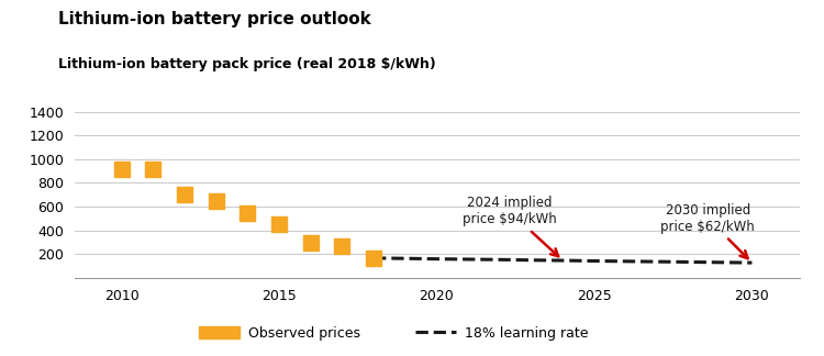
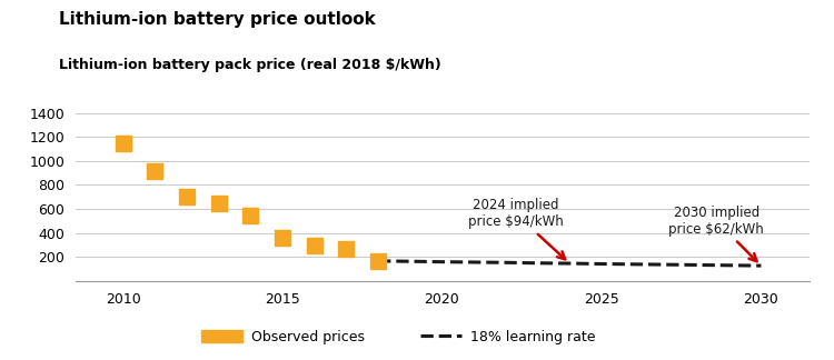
Observed prices/2010: 910 -> 1150
Observed prices/2015: 450 -> 360
